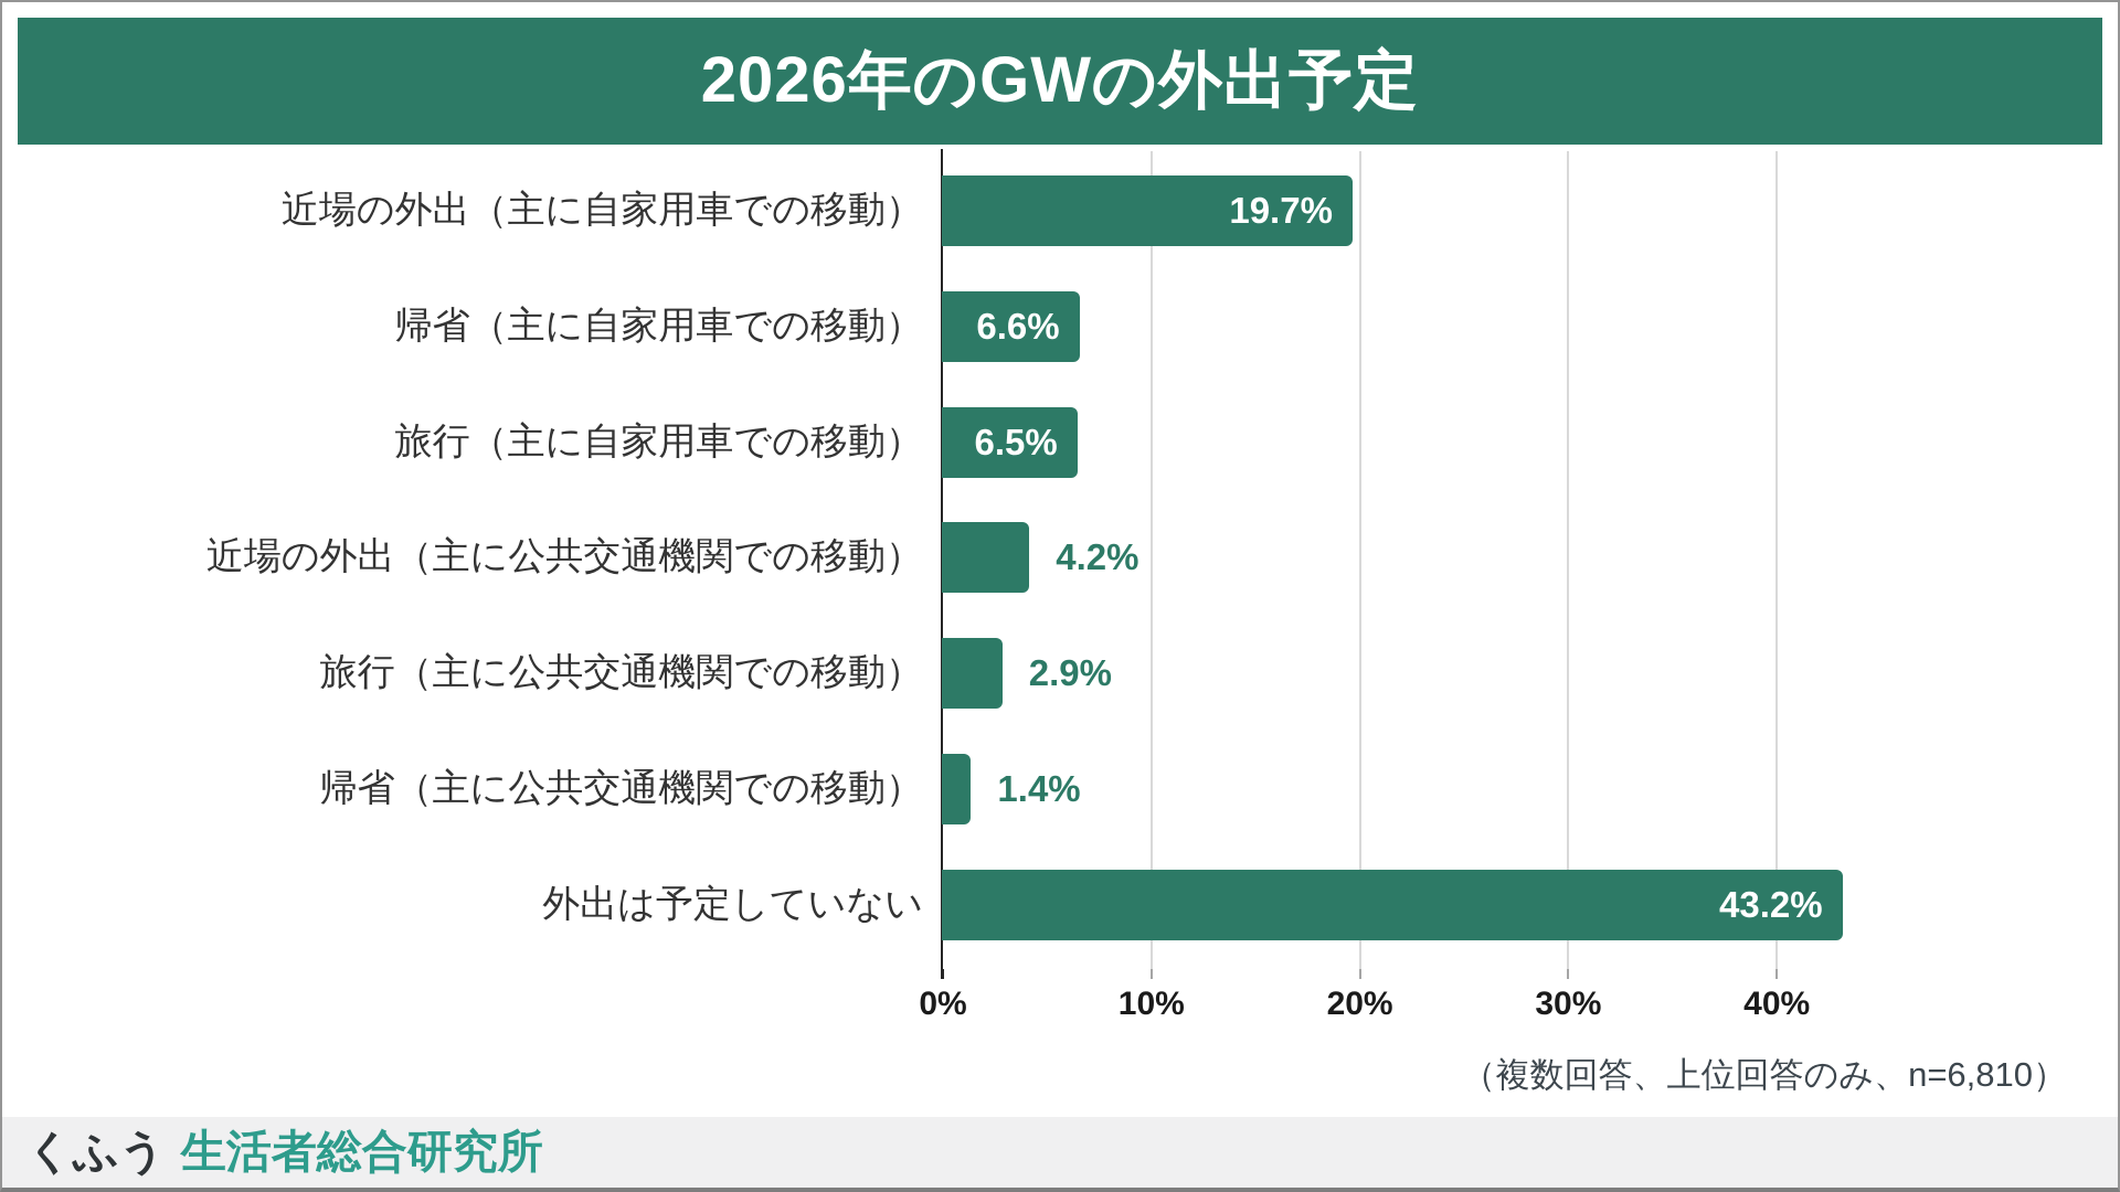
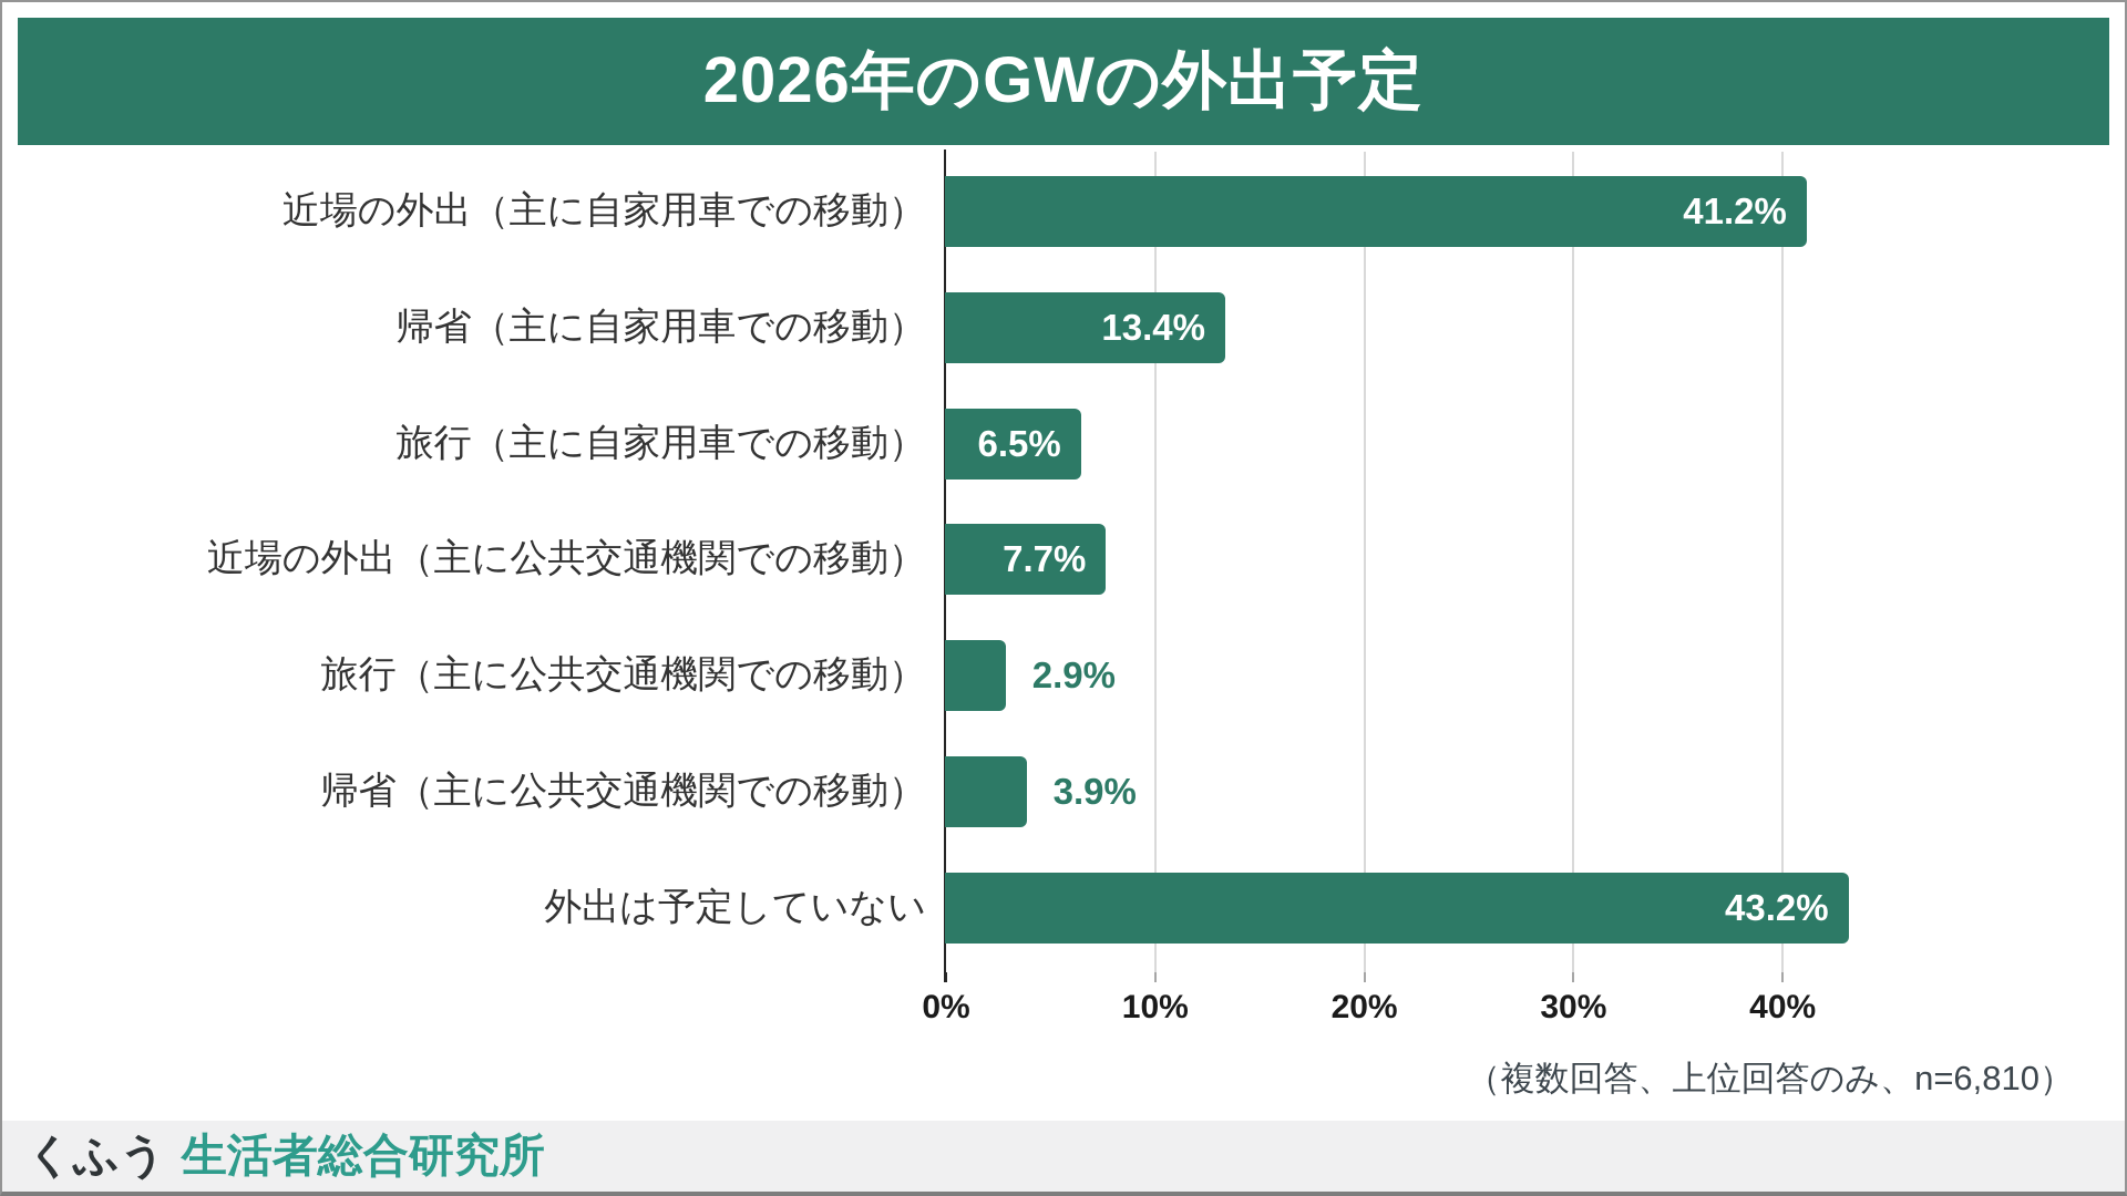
近場の外出（主に自家用車での移動）: 19.7% -> 41.2%
帰省（主に自家用車での移動）: 6.6% -> 13.4%
近場の外出（主に公共交通機関での移動）: 4.2% -> 7.7%
帰省（主に公共交通機関での移動）: 1.4% -> 3.9%
